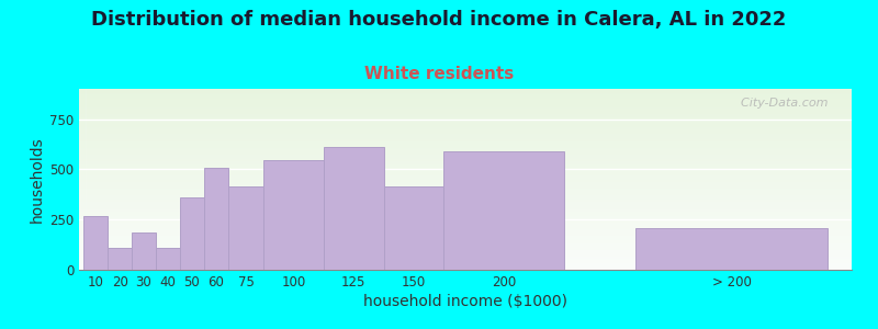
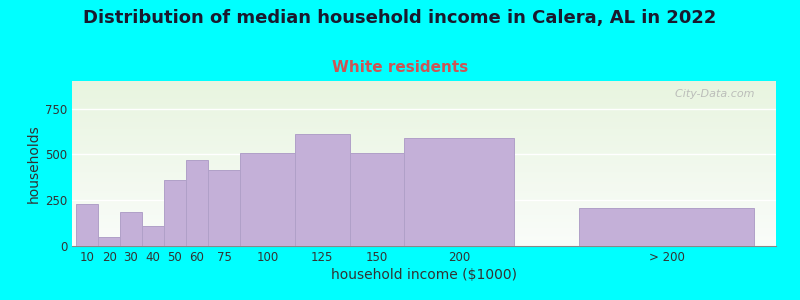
10: 270 -> 230
20: 110 -> 50
60: 500 -> 470
100: 540 -> 510
150: 420 -> 510
